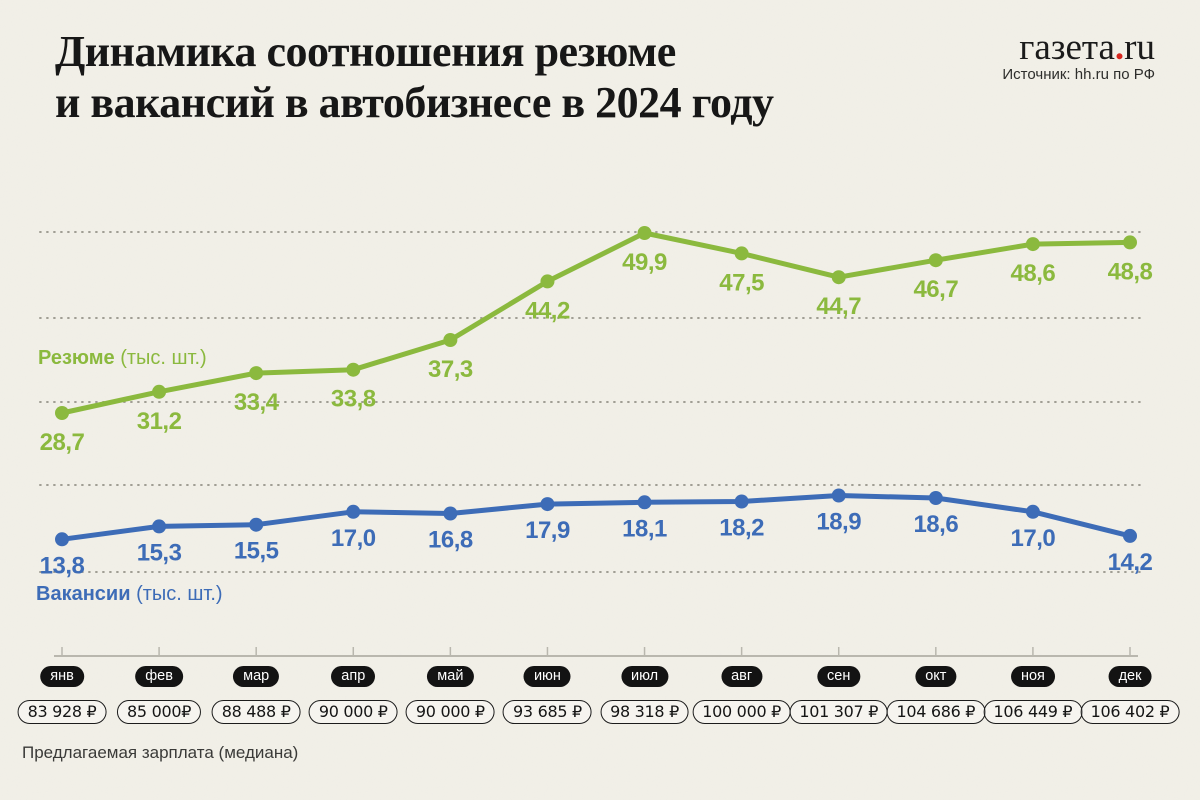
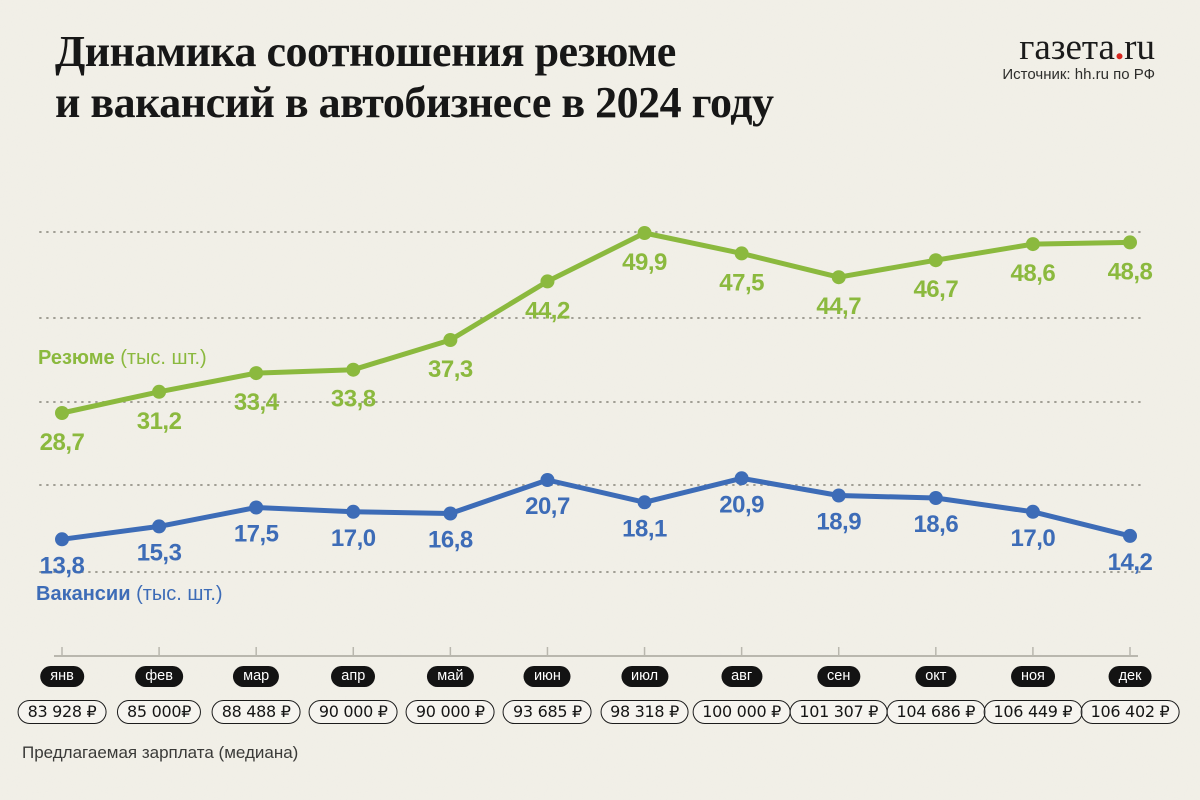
Вакансии/мар: 15,5 -> 17,5
Вакансии/июн: 17,9 -> 20,7
Вакансии/авг: 18,2 -> 20,9
